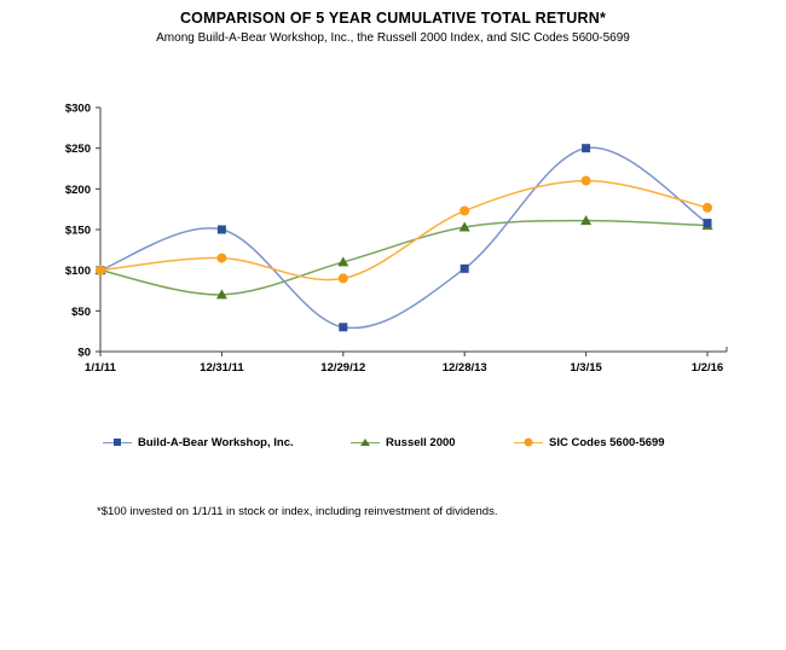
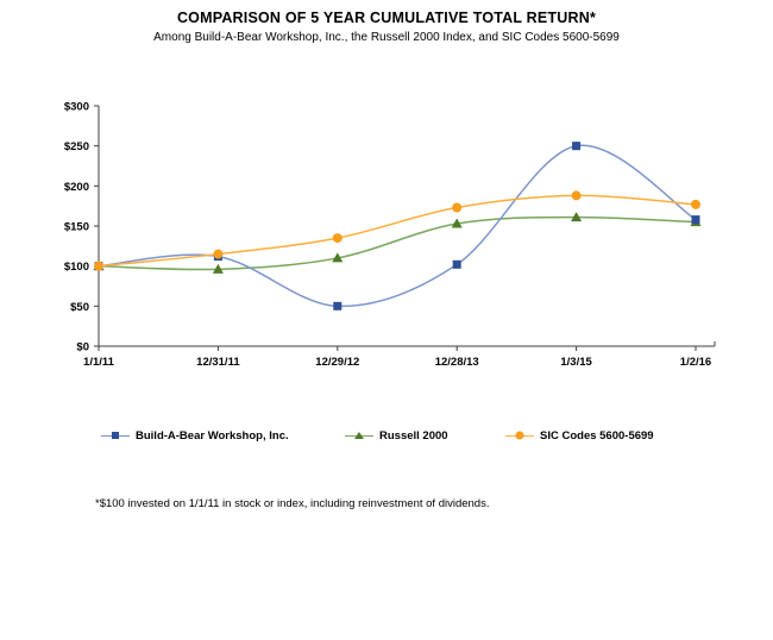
Build-A-Bear Workshop, Inc./12/31/11: $150 -> $110
Russell 2000/12/31/11: $70 -> $100
Build-A-Bear Workshop, Inc./12/29/12: $30 -> $50
SIC Codes 5600-5699/12/29/12: $90 -> $140
SIC Codes 5600-5699/1/3/15: $210 -> $190
